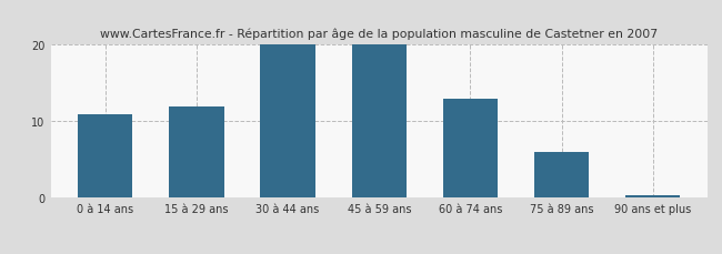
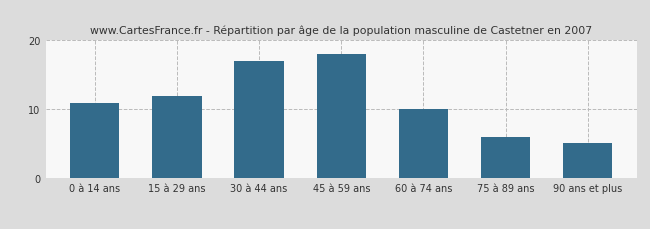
30 à 44 ans: 20.0 -> 17.0
45 à 59 ans: 20.0 -> 18.0
60 à 74 ans: 13.0 -> 10.0
90 ans et plus: 0.3 -> 5.2
